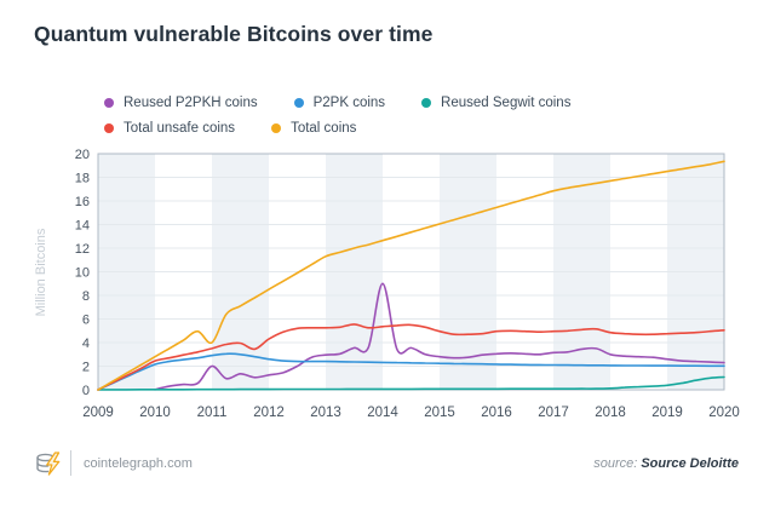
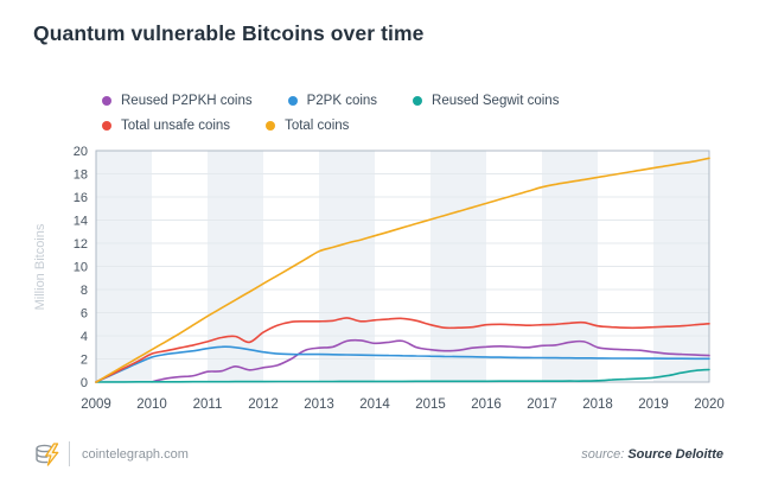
Reused P2PKH coins/2011: 2 -> 1
Total coins/2011: 4 -> 6
Reused P2PKH coins/2014: 9 -> 3
